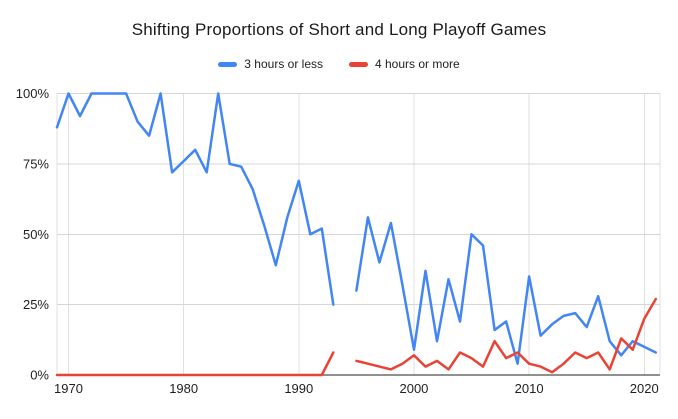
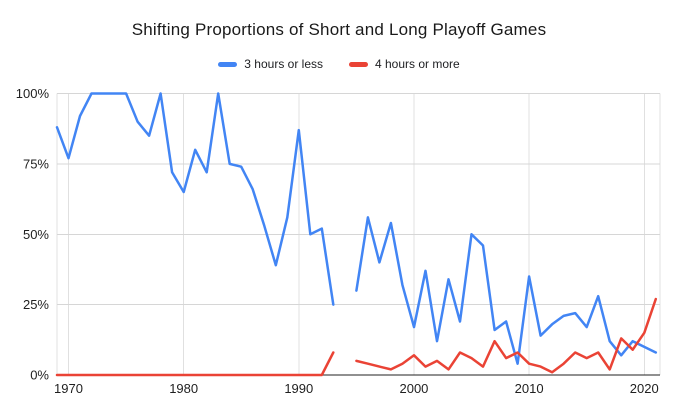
3 hours or less/1970: 100% -> 77%
3 hours or less/1980: 76% -> 65%
3 hours or less/1990: 69% -> 87%
3 hours or less/2000: 9% -> 17%
4 hours or more/2020: 20% -> 15%
